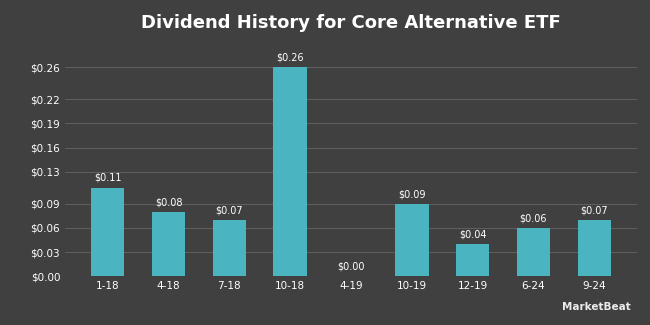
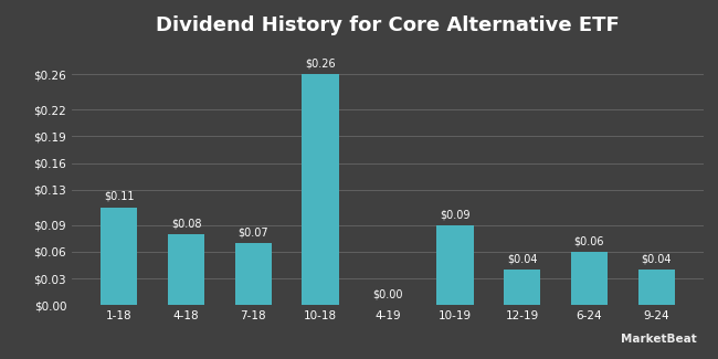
9-24: $0.07 -> $0.04
